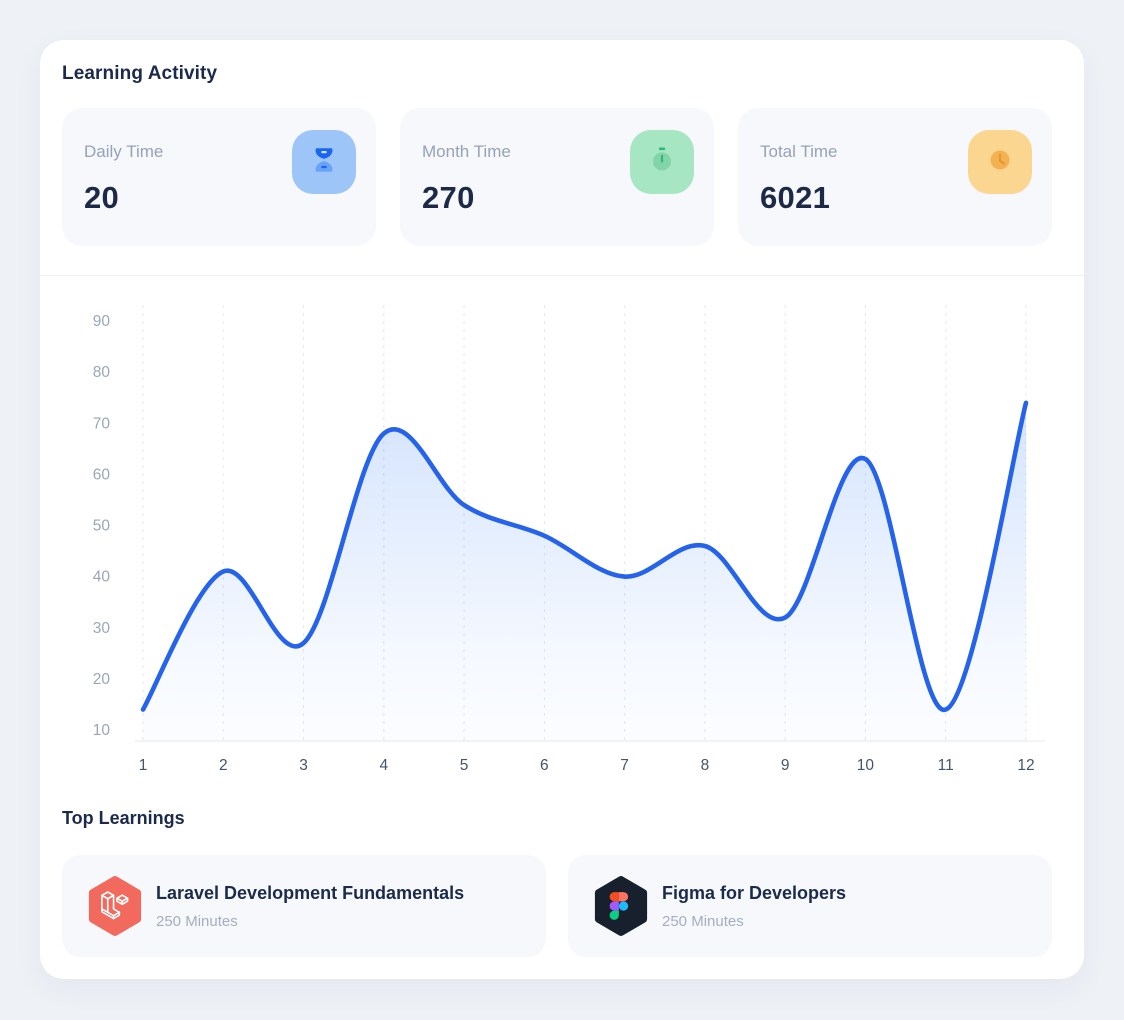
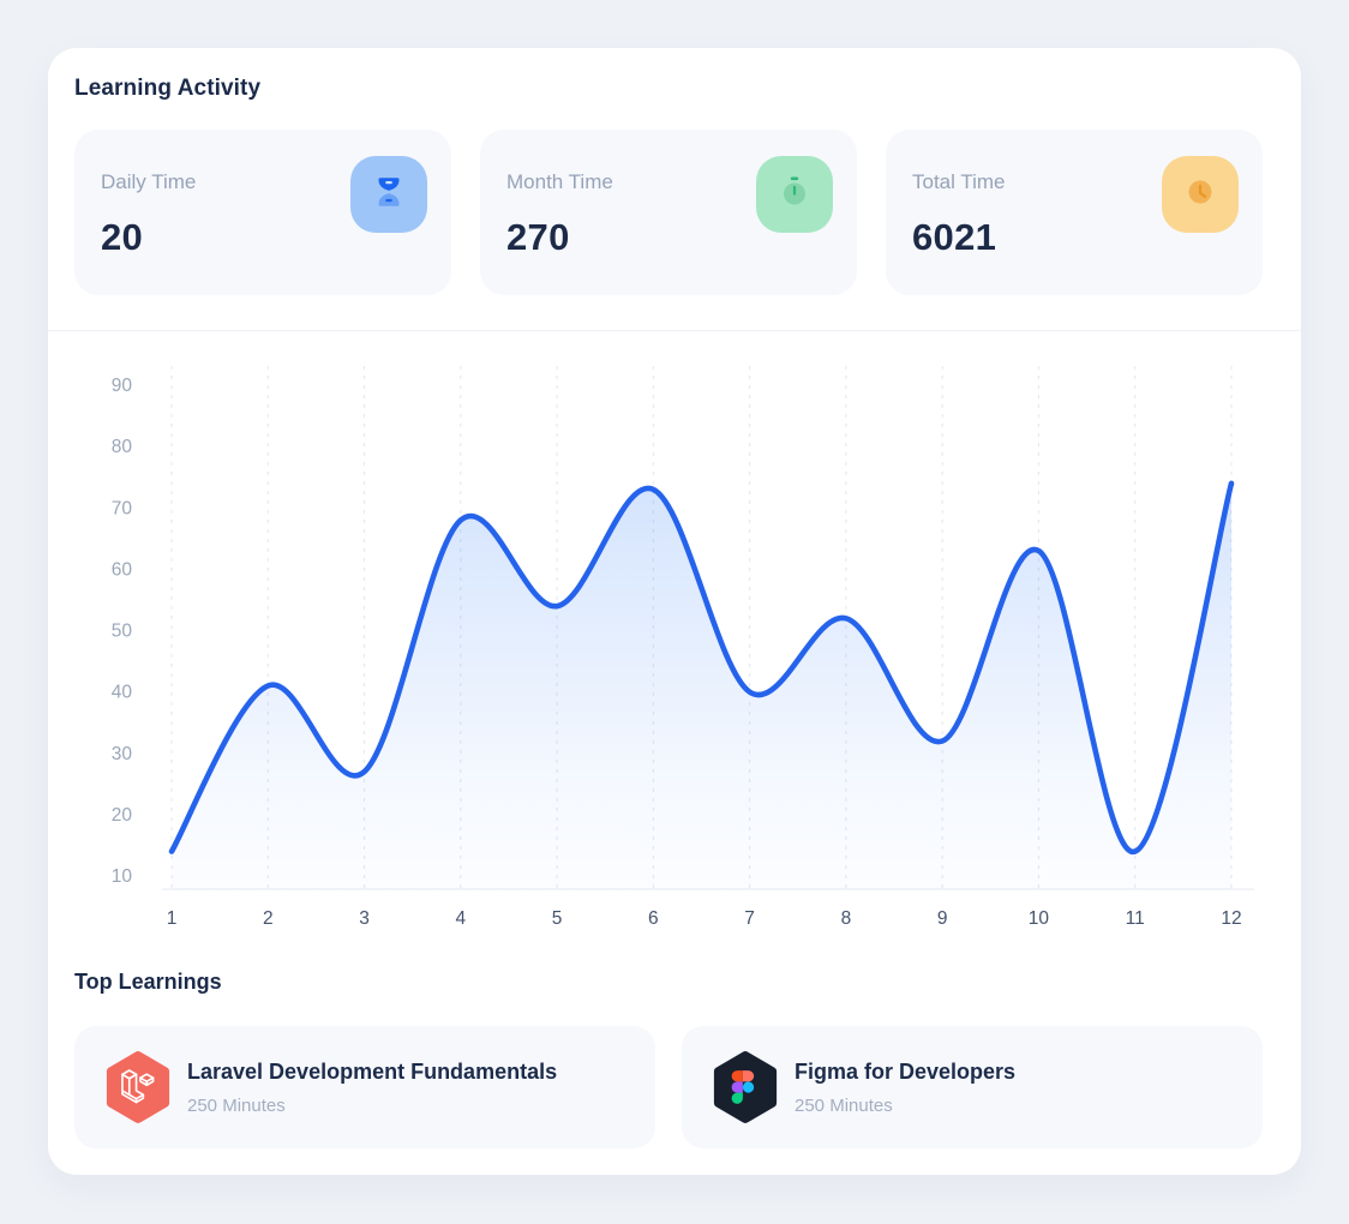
6: 48 -> 73
8: 46 -> 52
